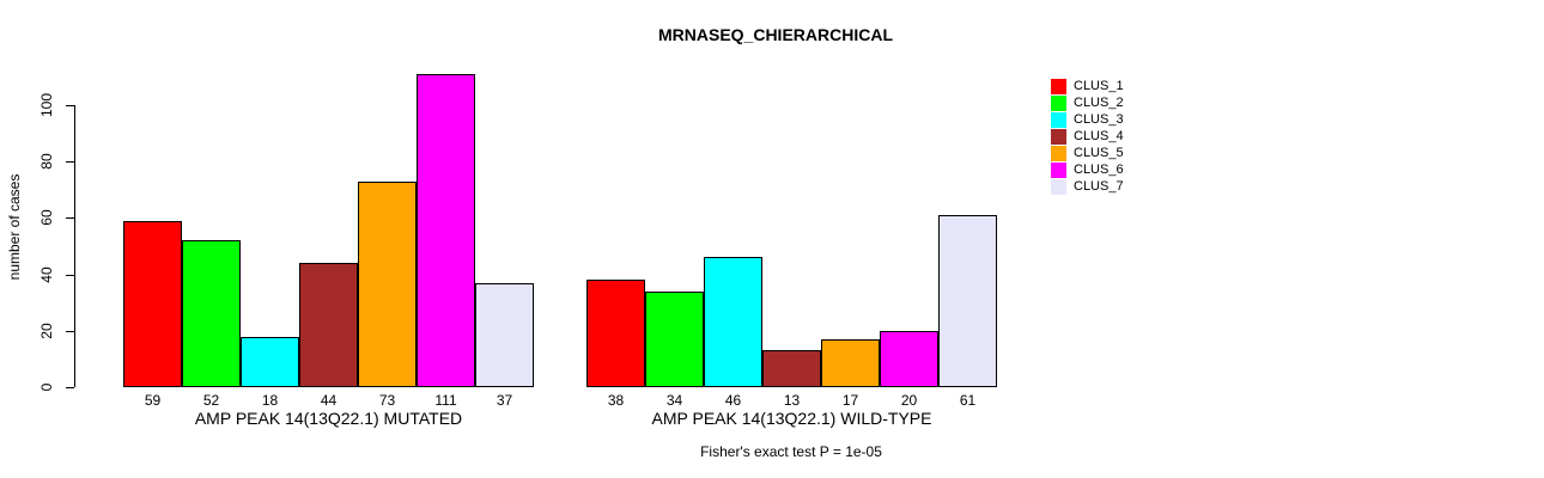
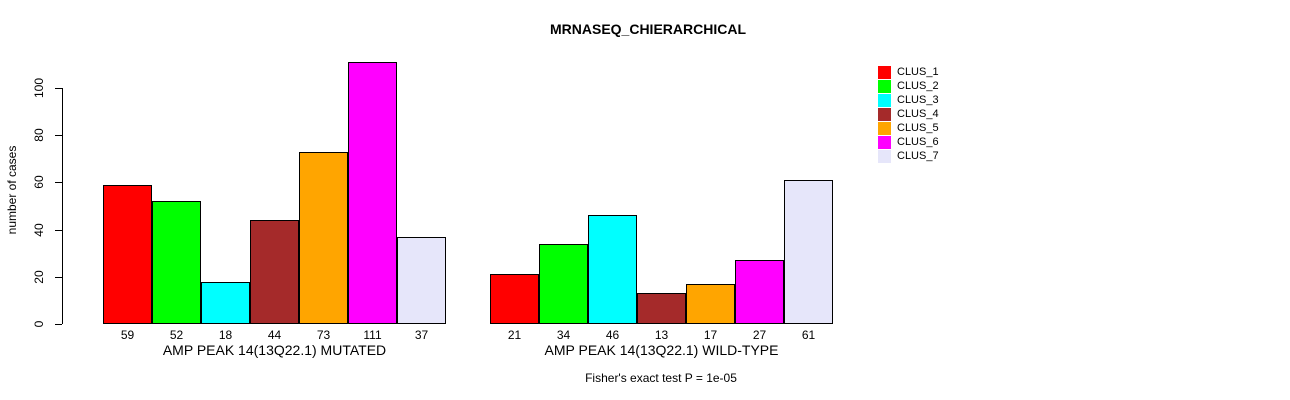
CLUS_1/AMP PEAK 14(13Q22.1) WILD-TYPE: 38 -> 21
CLUS_6/AMP PEAK 14(13Q22.1) WILD-TYPE: 20 -> 27
